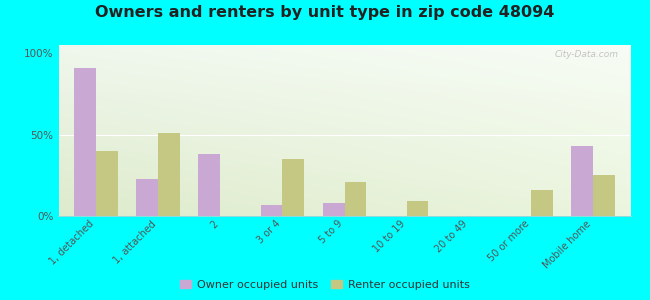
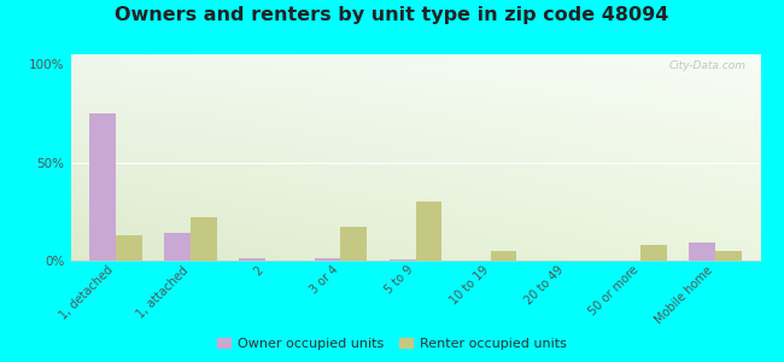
Owner occupied units/1, detached: 91% -> 75%
Renter occupied units/1, detached: 40% -> 13%
Owner occupied units/1, attached: 23% -> 14%
Renter occupied units/1, attached: 51% -> 22%
Owner occupied units/2: 38% -> 1%
Owner occupied units/3 or 4: 7% -> 2%
Renter occupied units/3 or 4: 35% -> 17%
Owner occupied units/5 to 9: 8% -> 0%
Renter occupied units/5 to 9: 21% -> 30%
Renter occupied units/10 to 19: 9% -> 5%
Renter occupied units/50 or more: 16% -> 8%
Owner occupied units/Mobile home: 43% -> 9%
Renter occupied units/Mobile home: 25% -> 5%
